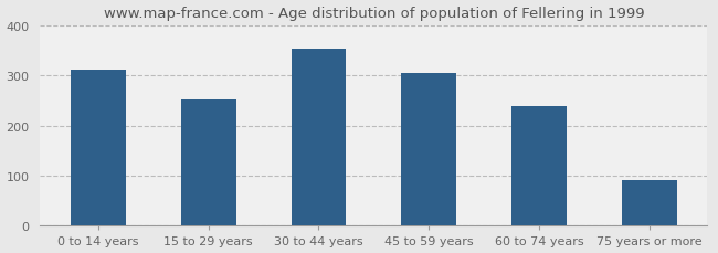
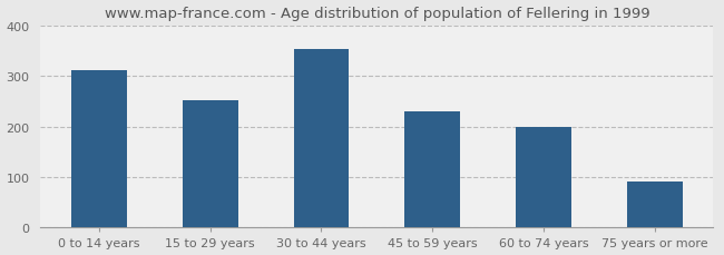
45 to 59 years: 305 -> 230
60 to 74 years: 238 -> 200
